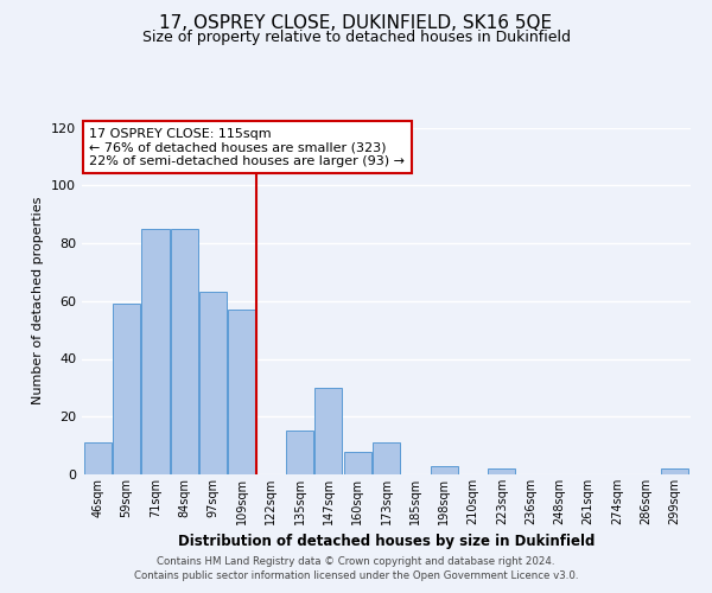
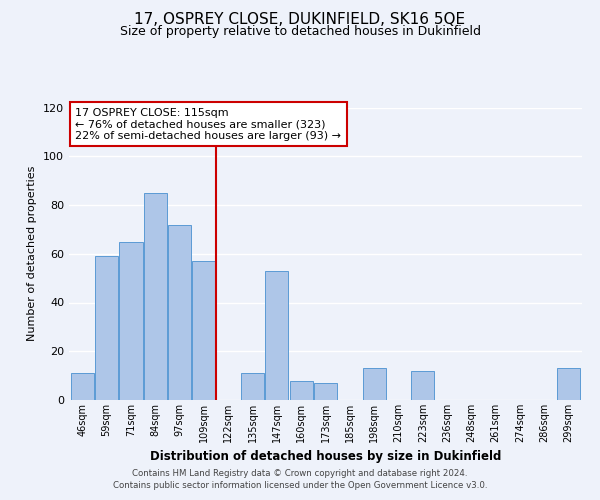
71sqm: 85 -> 65
97sqm: 63 -> 72
135sqm: 15 -> 11
147sqm: 30 -> 53
173sqm: 11 -> 7
198sqm: 3 -> 13
223sqm: 2 -> 12
299sqm: 2 -> 13
